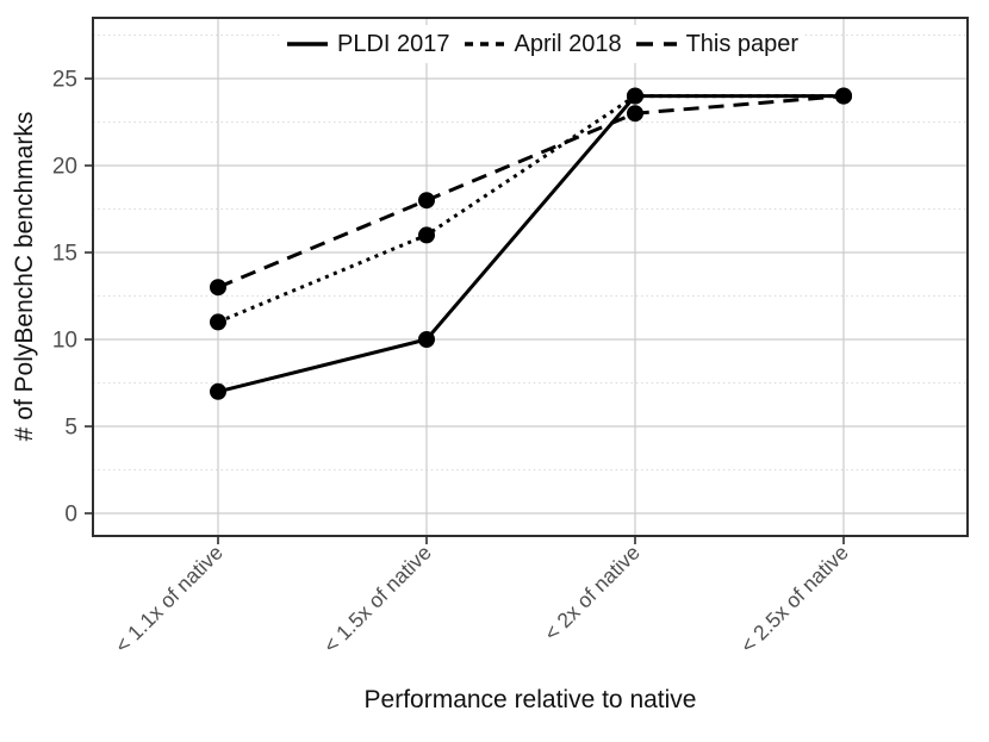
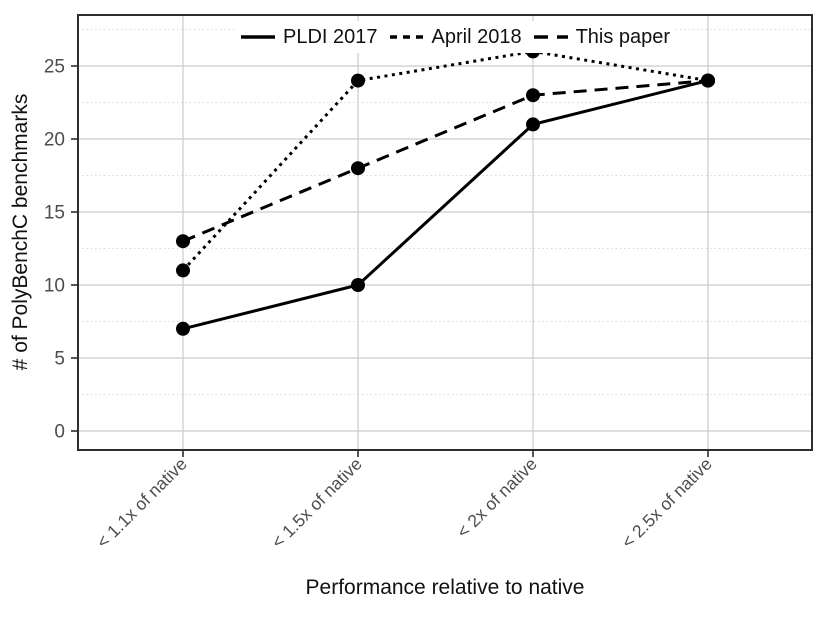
April 2018/< 1.5x of native: 16 -> 24
PLDI 2017/< 2x of native: 24 -> 21
April 2018/< 2x of native: 24 -> 26
